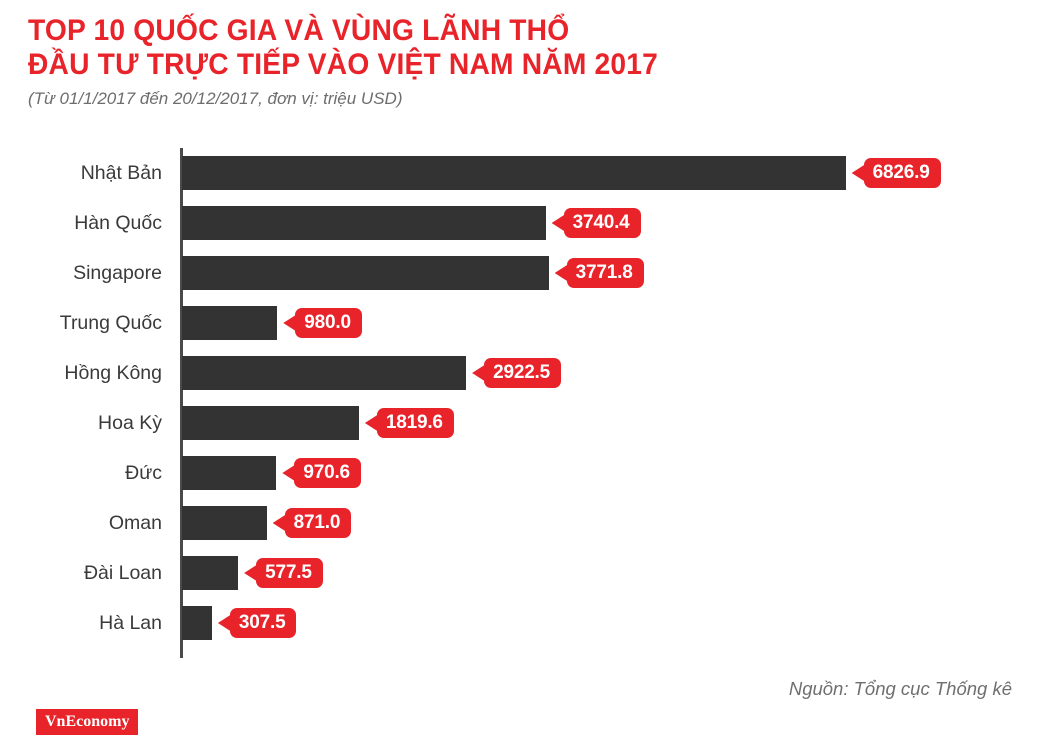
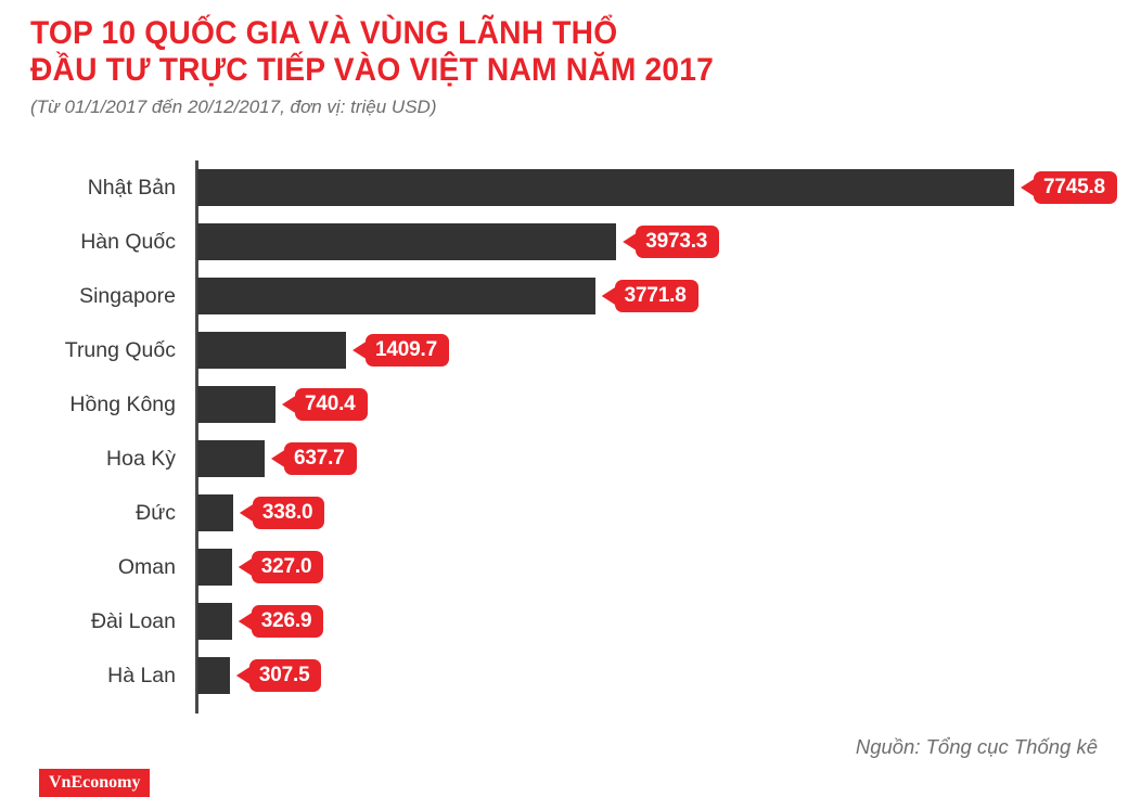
Nhật Bản: 6826.9 -> 7745.8
Hàn Quốc: 3740.4 -> 3973.3
Trung Quốc: 980.0 -> 1409.7
Hồng Kông: 2922.5 -> 740.4
Hoa Kỳ: 1819.6 -> 637.7
Đức: 970.6 -> 338.0
Oman: 871.0 -> 327.0
Đài Loan: 577.5 -> 326.9
